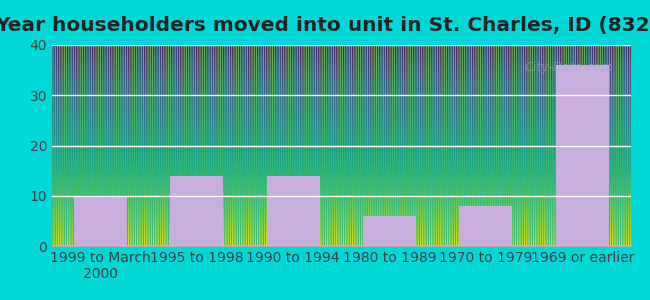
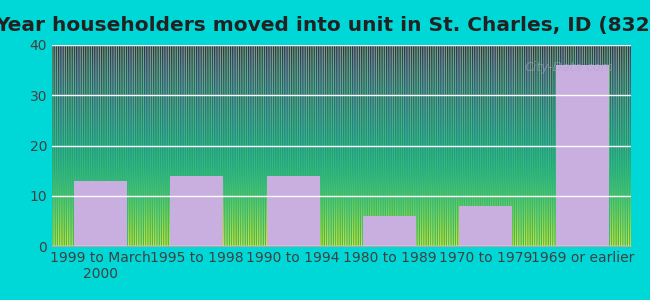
1999 to March 2000: 10 -> 13
